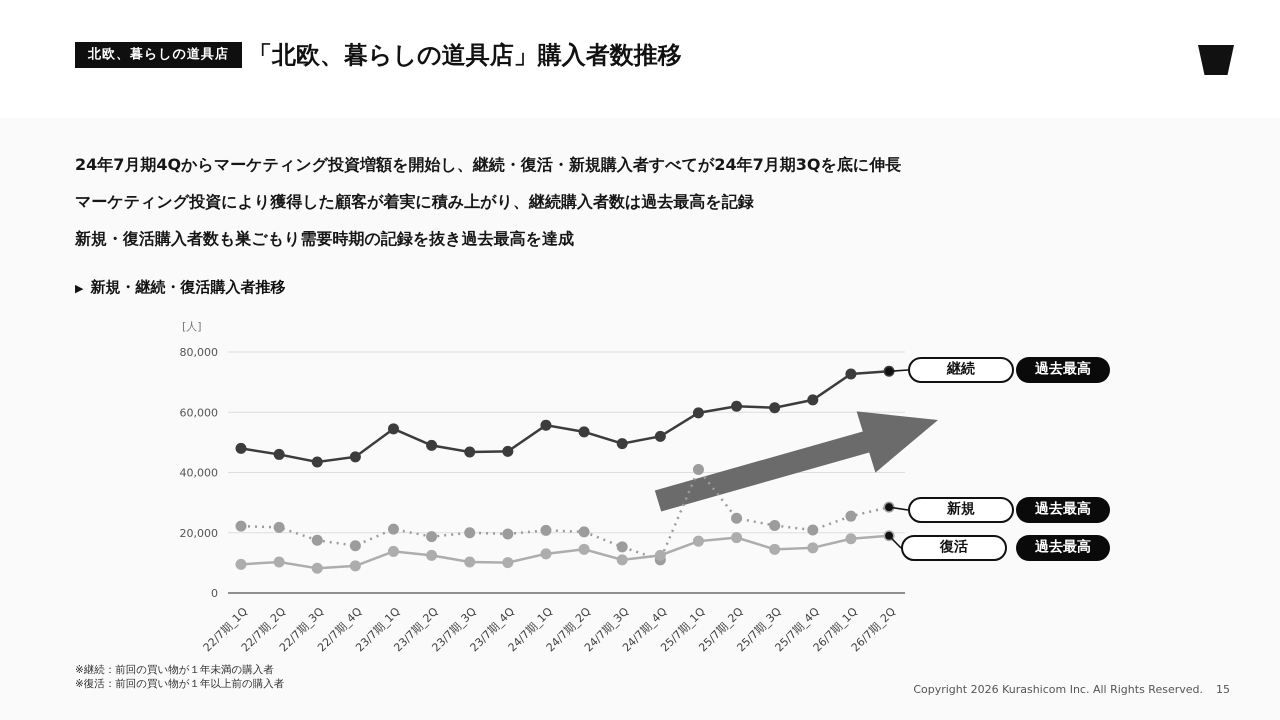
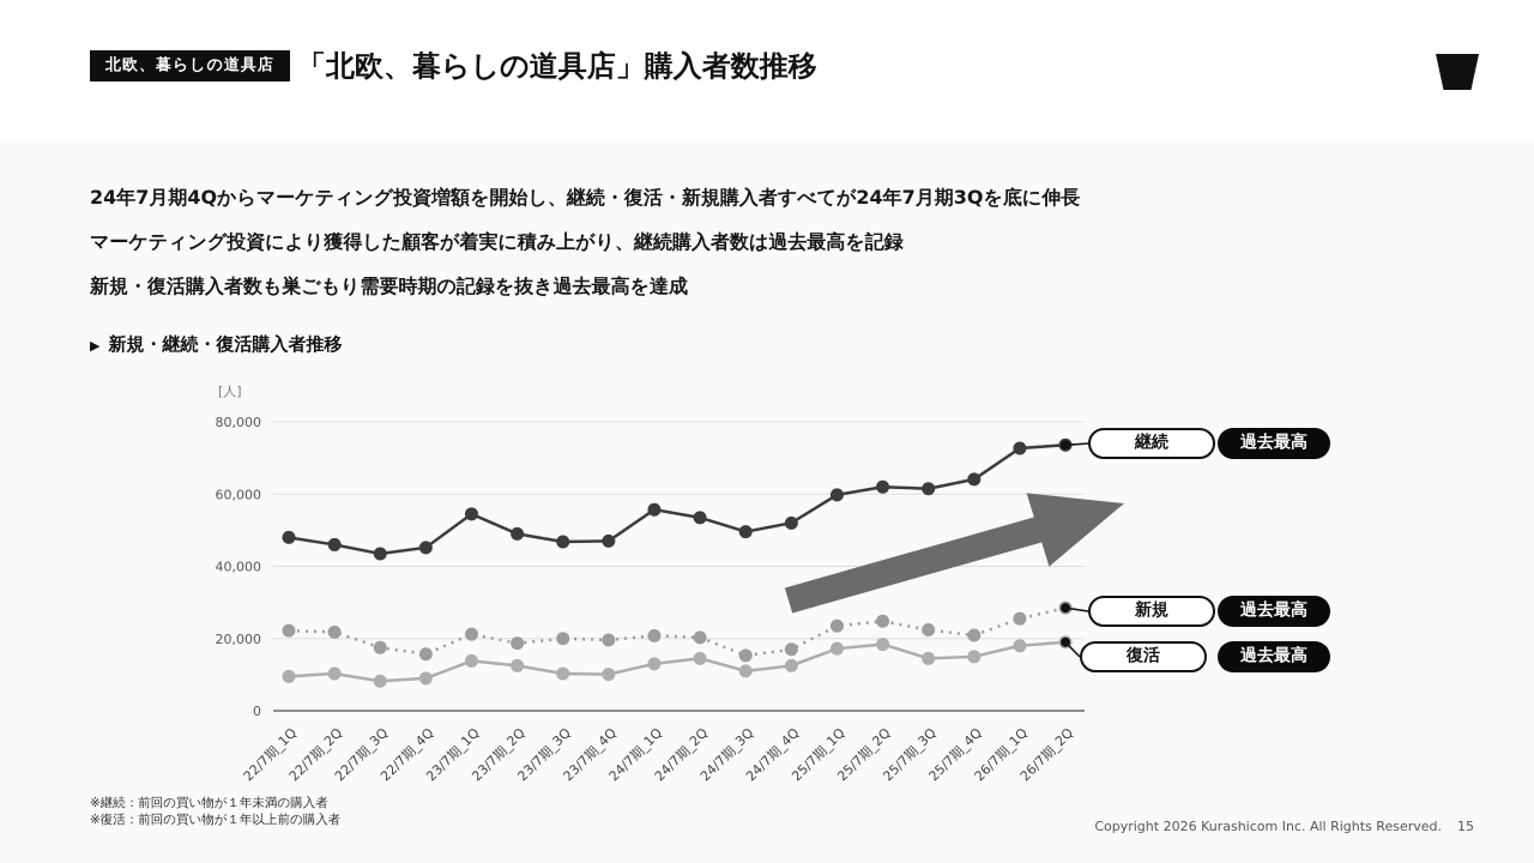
新規/24/7期_4Q: 11000 -> 17000
新規/25/7期_1Q: 41000 -> 24000
